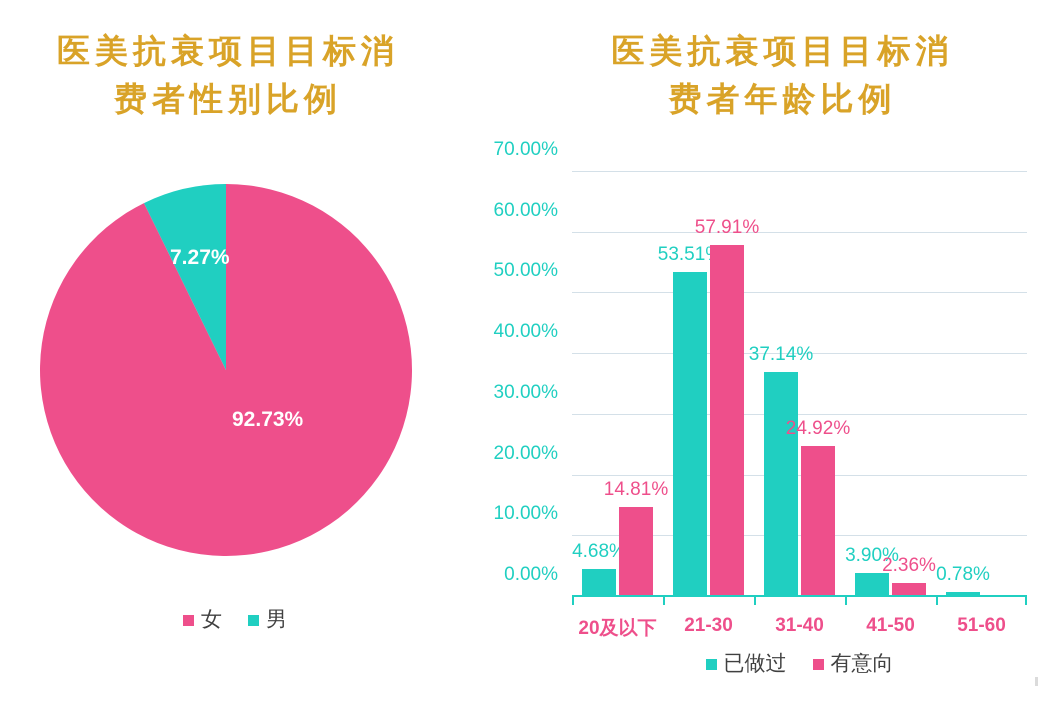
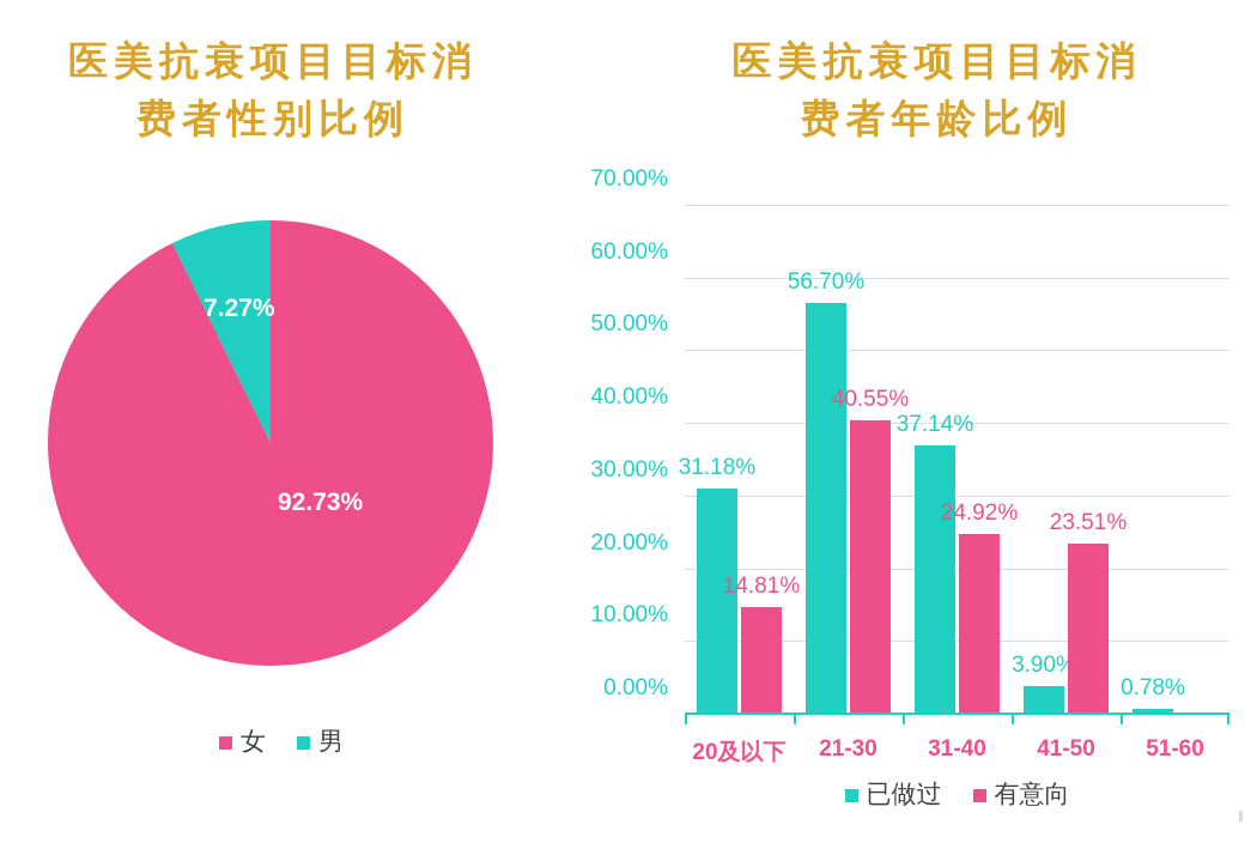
医美抗衰项目目标消费者年龄比例/已做过/20及以下: 4.68% -> 31.18%
医美抗衰项目目标消费者年龄比例/已做过/21-30: 53.51% -> 56.70%
医美抗衰项目目标消费者年龄比例/有意向/21-30: 57.91% -> 40.55%
医美抗衰项目目标消费者年龄比例/有意向/41-50: 2.36% -> 23.51%
